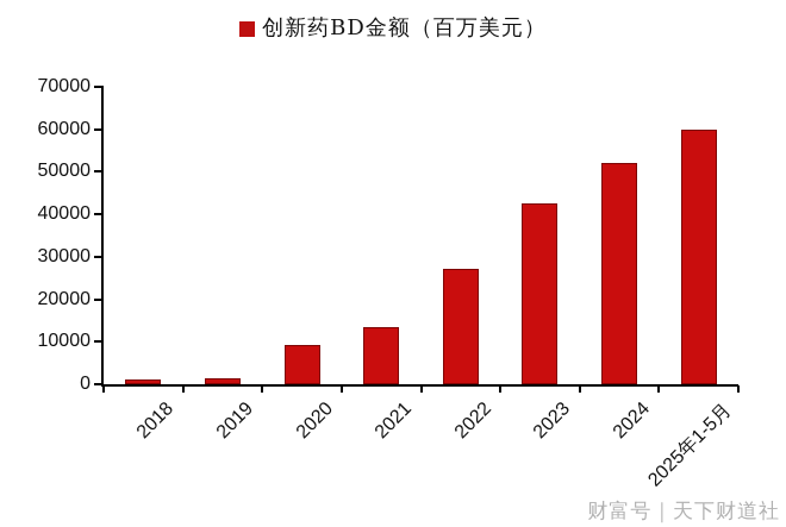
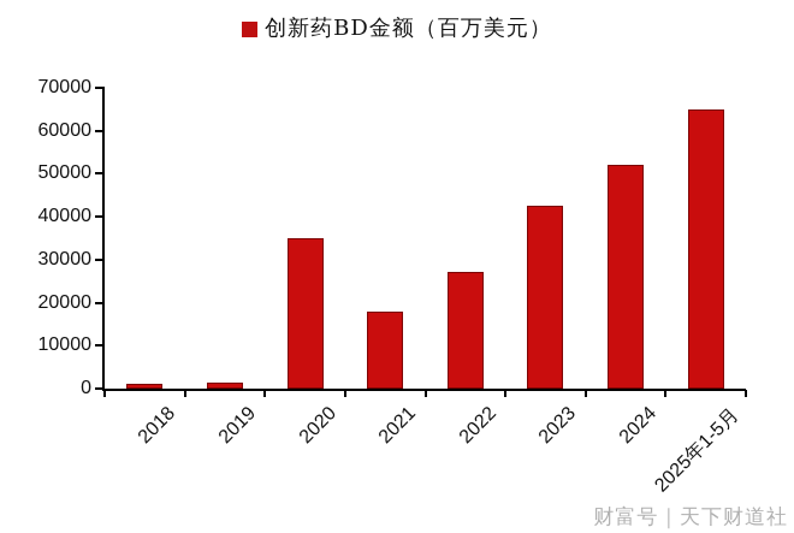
2020: 9000 -> 35000
2021: 14000 -> 18000
2025年1-5月: 60000 -> 65000
